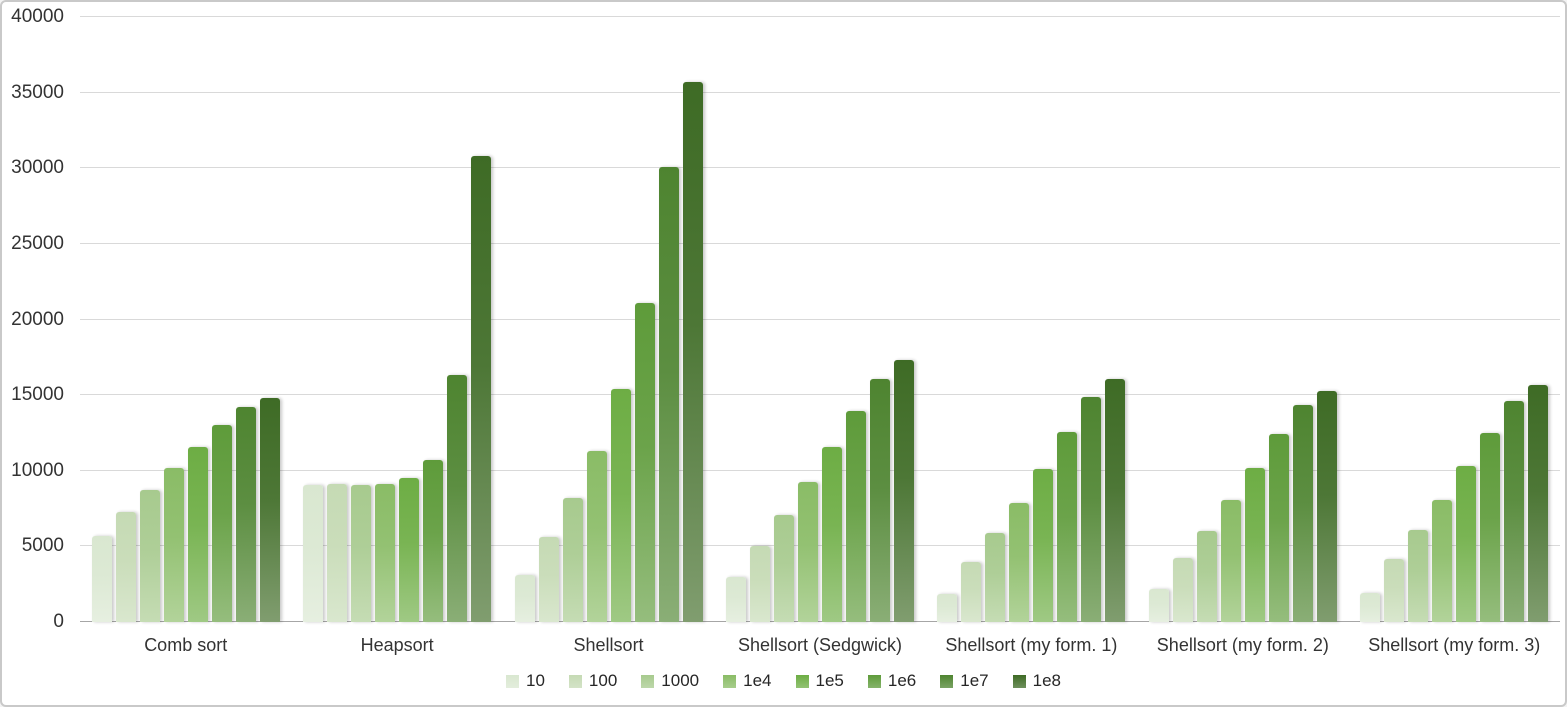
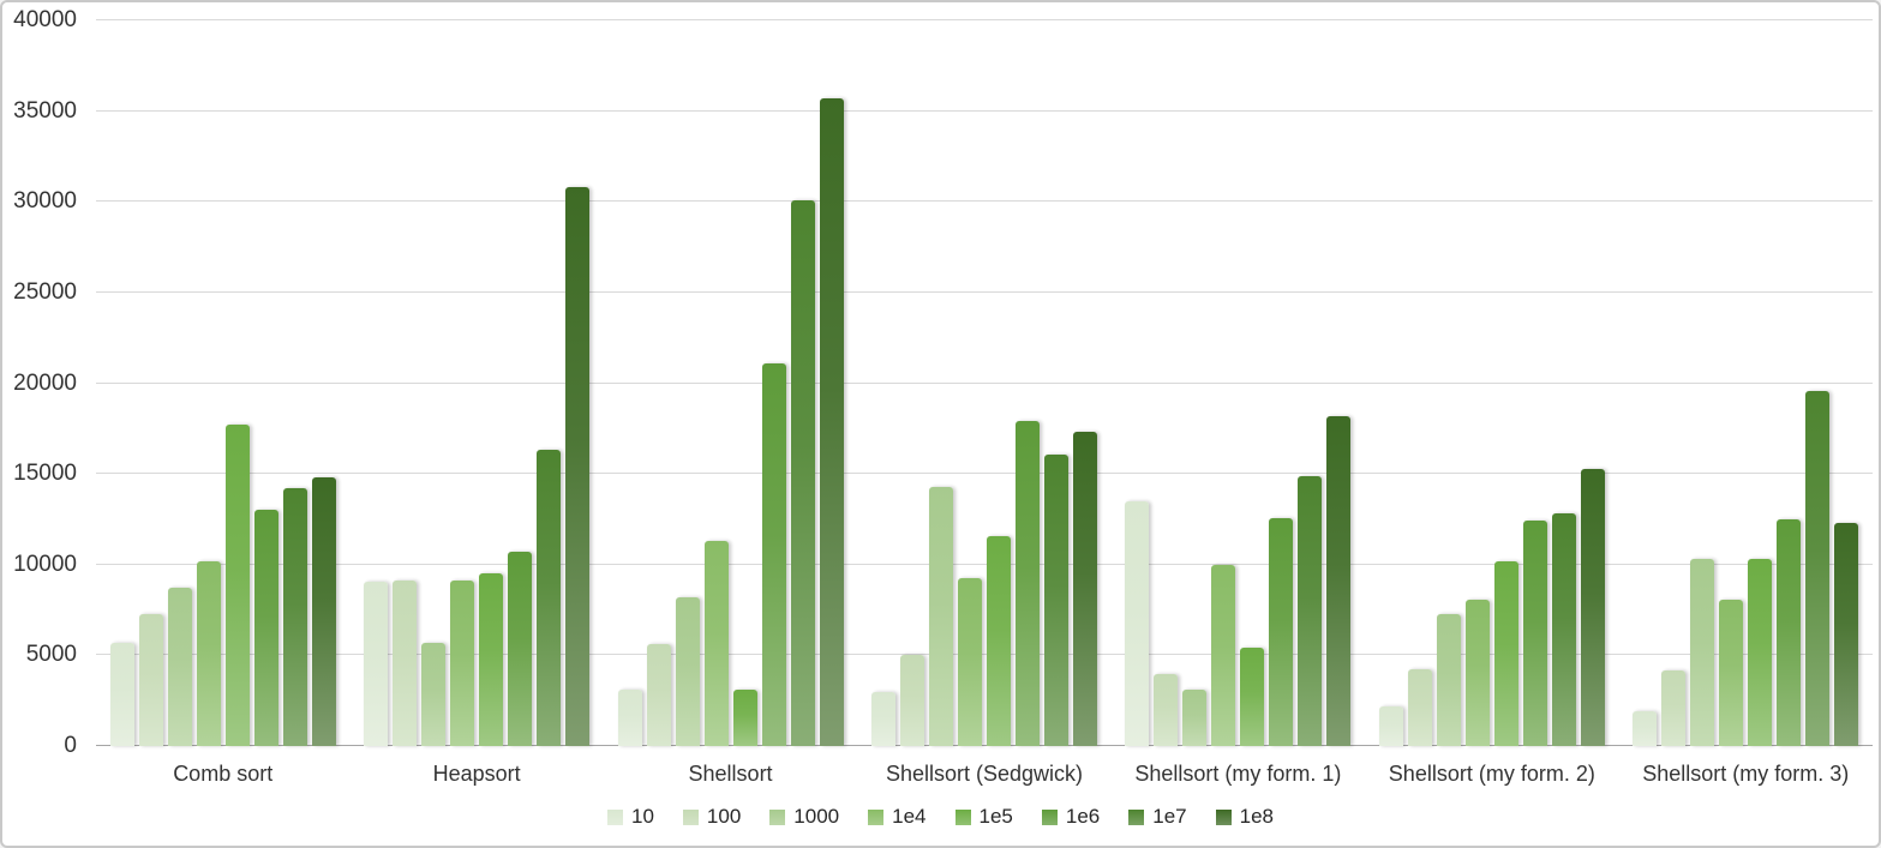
1e5/Comb sort: 11600 -> 17700
1000/Heapsort: 9000 -> 5700
1e5/Shellsort: 15400 -> 3100
1000/Shellsort (Sedgwick): 7000 -> 14300
1e6/Shellsort (Sedgwick): 14000 -> 17900
10/Shellsort (my form. 1): 1800 -> 13500
1000/Shellsort (my form. 1): 5900 -> 3100
1e4/Shellsort (my form. 1): 7900 -> 10000
1e5/Shellsort (my form. 1): 10100 -> 5400
1e8/Shellsort (my form. 1): 16100 -> 18200
1000/Shellsort (my form. 2): 6000 -> 7300
1e7/Shellsort (my form. 2): 14400 -> 12800
1000/Shellsort (my form. 3): 6100 -> 10300
1e7/Shellsort (my form. 3): 14600 -> 19600
1e8/Shellsort (my form. 3): 15700 -> 12300
